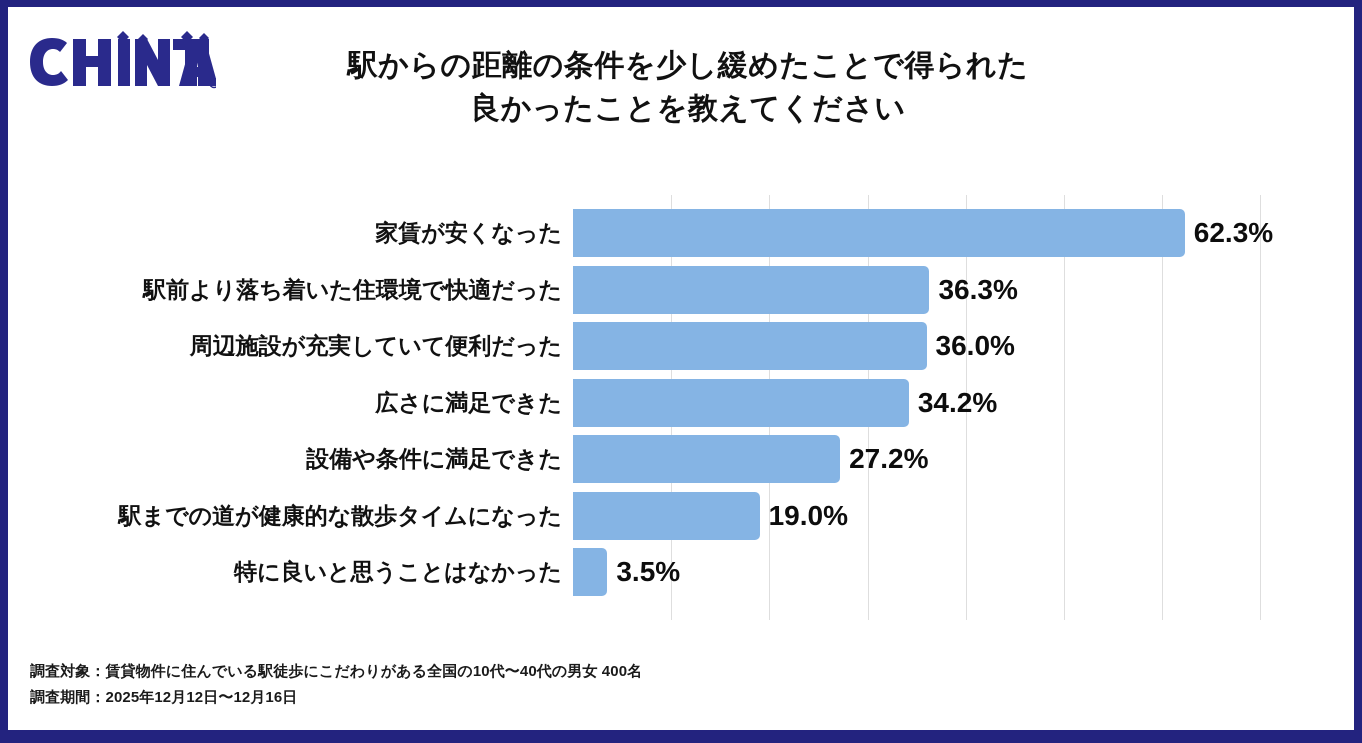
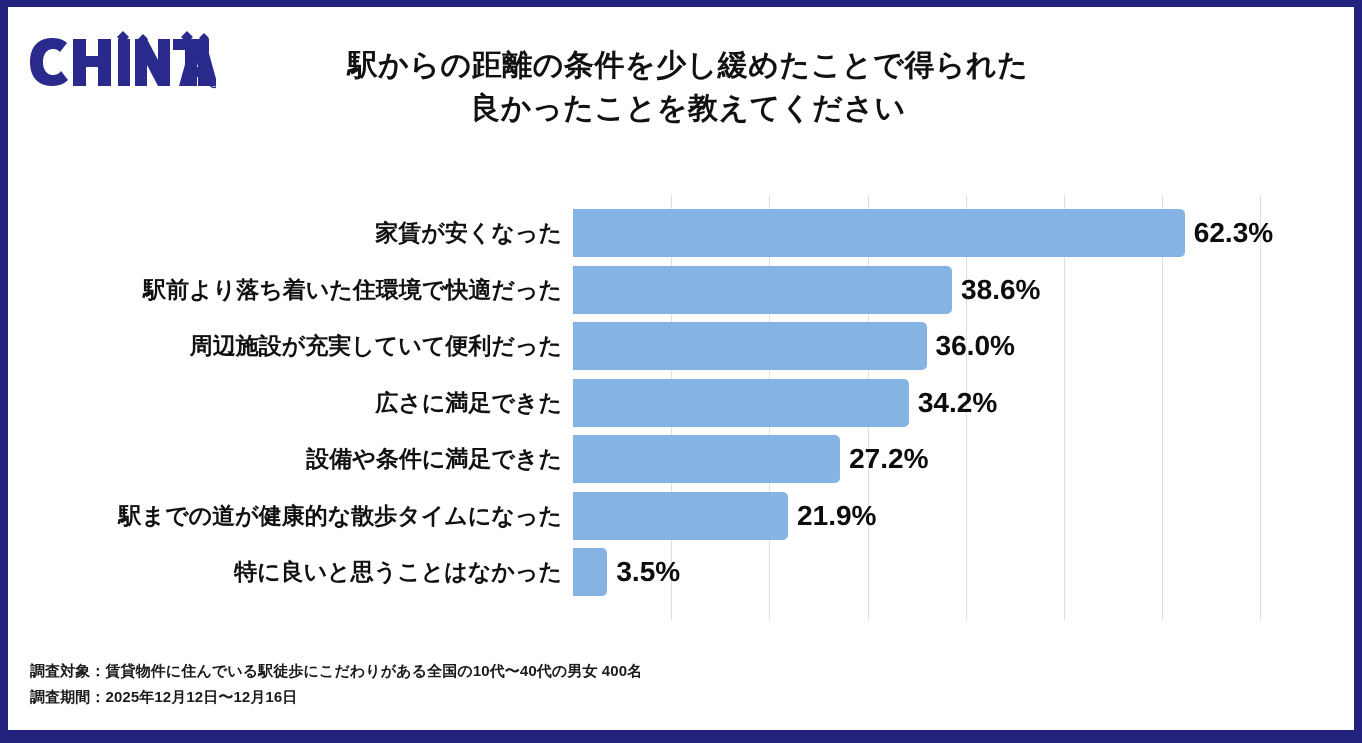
駅前より落ち着いた住環境で快適だった: 36.3% -> 38.6%
駅までの道が健康的な散歩タイムになった: 19.0% -> 21.9%
